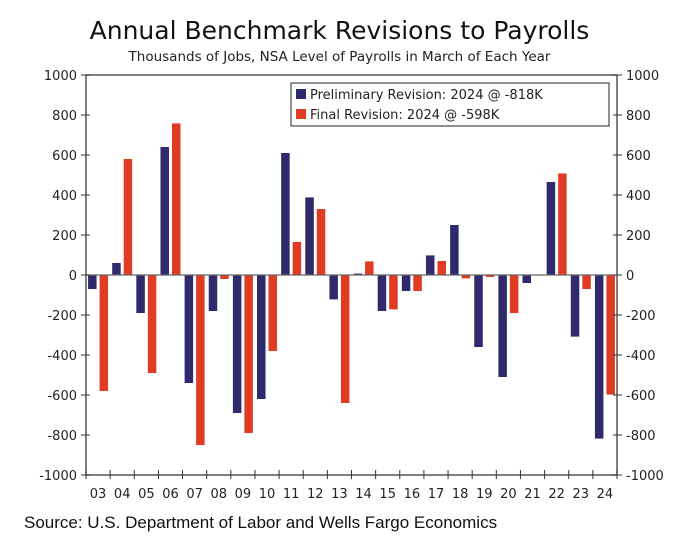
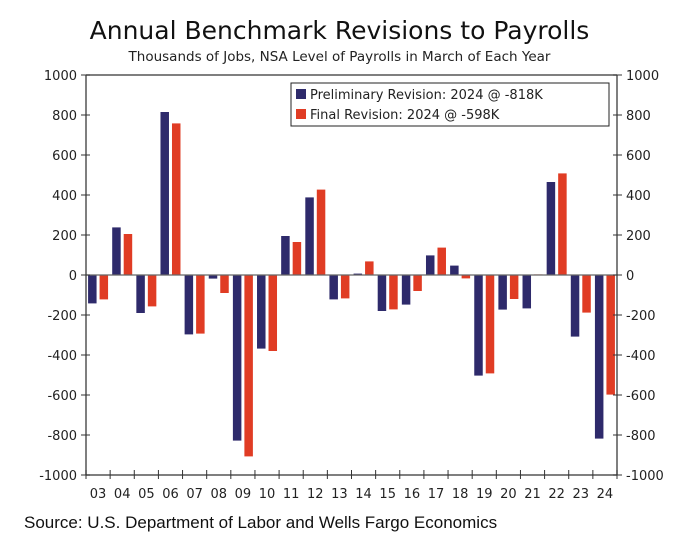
Preliminary Revision: 2024 @ -818K/03: -70 -> -140
Final Revision: 2024 @ -598K/03: -580 -> -120
Preliminary Revision: 2024 @ -818K/04: 60 -> 240
Final Revision: 2024 @ -598K/04: 580 -> 200
Final Revision: 2024 @ -598K/05: -490 -> -160
Preliminary Revision: 2024 @ -818K/06: 640 -> 820
Preliminary Revision: 2024 @ -818K/07: -540 -> -300
Final Revision: 2024 @ -598K/07: -850 -> -290
Preliminary Revision: 2024 @ -818K/08: -180 -> -20
Final Revision: 2024 @ -598K/08: -20 -> -90
Preliminary Revision: 2024 @ -818K/09: -690 -> -830
Final Revision: 2024 @ -598K/09: -790 -> -910
Preliminary Revision: 2024 @ -818K/10: -620 -> -370
Preliminary Revision: 2024 @ -818K/11: 610 -> 200
Final Revision: 2024 @ -598K/12: 330 -> 430
Final Revision: 2024 @ -598K/13: -640 -> -120
Preliminary Revision: 2024 @ -818K/16: -80 -> -150
Final Revision: 2024 @ -598K/17: 70 -> 140
Preliminary Revision: 2024 @ -818K/18: 250 -> 50
Preliminary Revision: 2024 @ -818K/19: -360 -> -500
Final Revision: 2024 @ -598K/19: -10 -> -490
Preliminary Revision: 2024 @ -818K/20: -510 -> -170
Final Revision: 2024 @ -598K/20: -190 -> -120
Preliminary Revision: 2024 @ -818K/21: -40 -> -170
Final Revision: 2024 @ -598K/23: -70 -> -190
